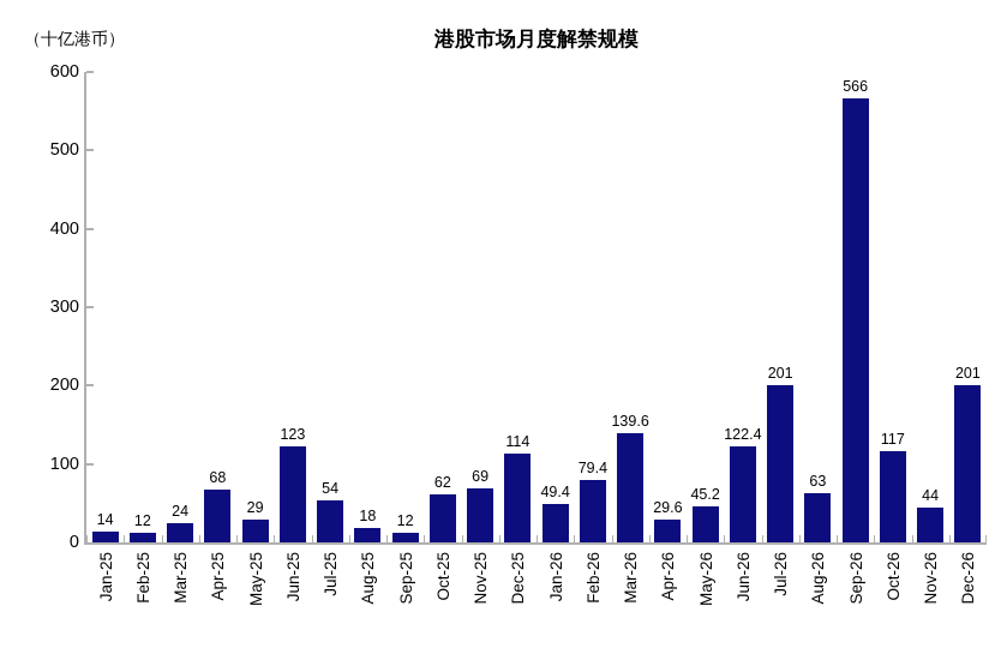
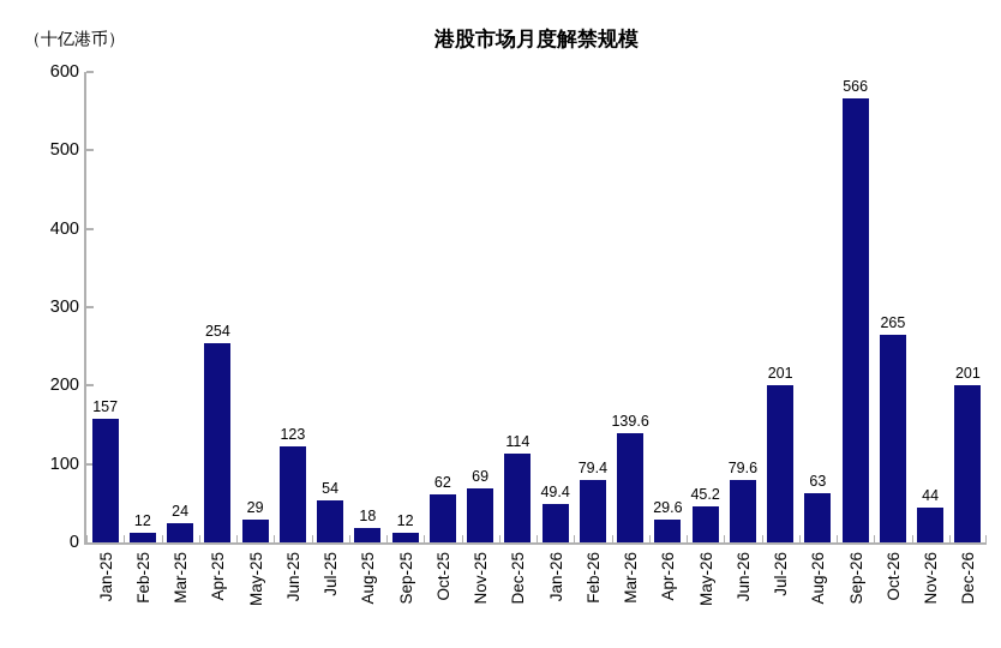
Jan-25: 14 -> 157
Apr-25: 68 -> 254
Jun-26: 122.4 -> 79.6
Oct-26: 117 -> 265
